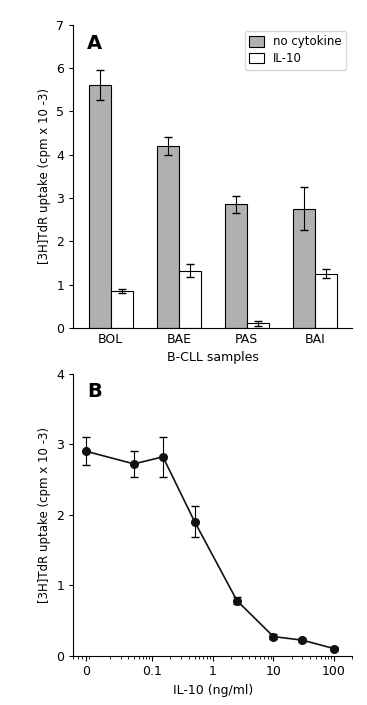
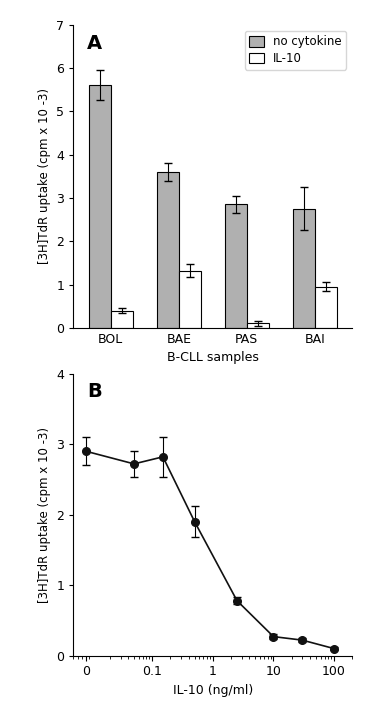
IL-10/BOL: 0.85 -> 0.40
no cytokine/BAE: 4.20 -> 3.60
IL-10/BAI: 1.25 -> 0.95
